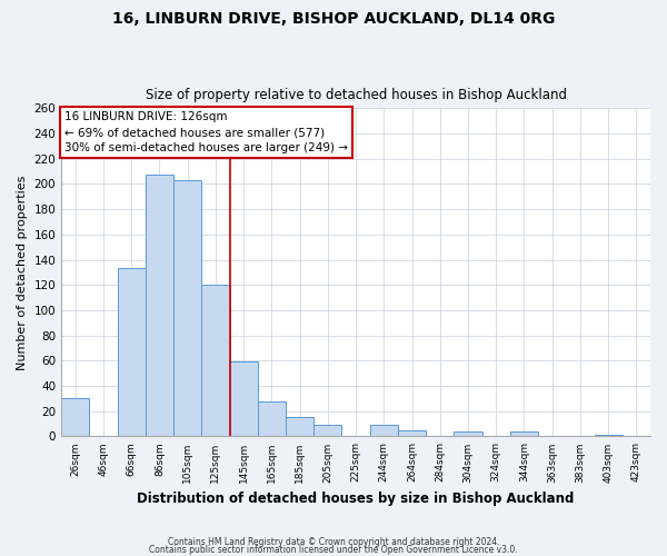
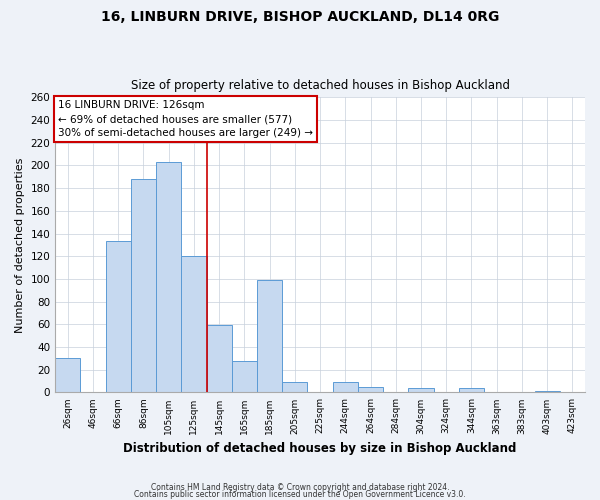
86sqm: 207 -> 188
185sqm: 15 -> 99
